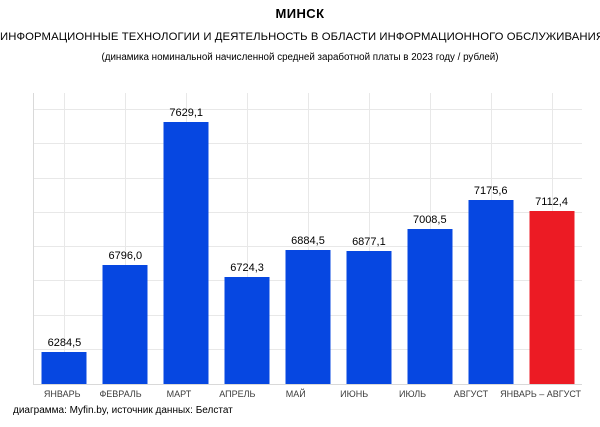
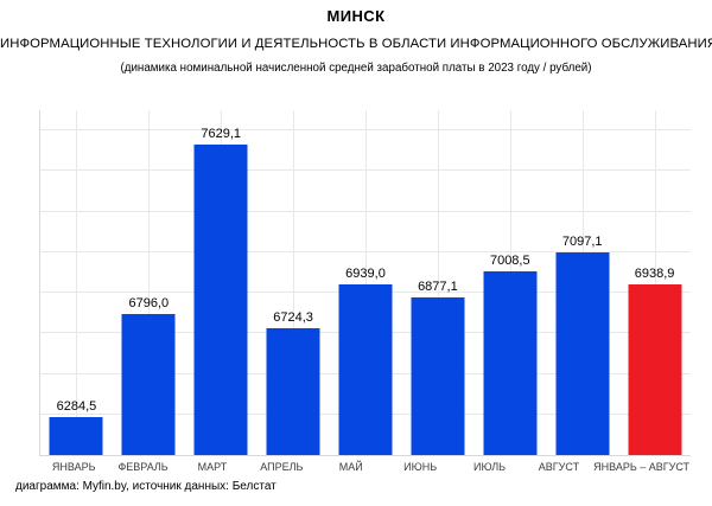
МАЙ: 6884,5 -> 6939,0
АВГУСТ: 7175,6 -> 7097,1
ЯНВАРЬ – АВГУСТ: 7112,4 -> 6938,9
